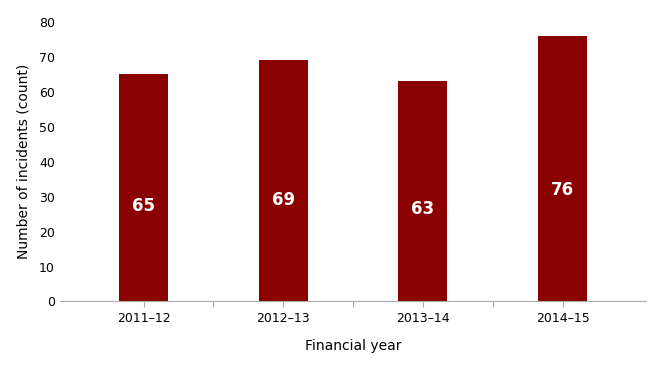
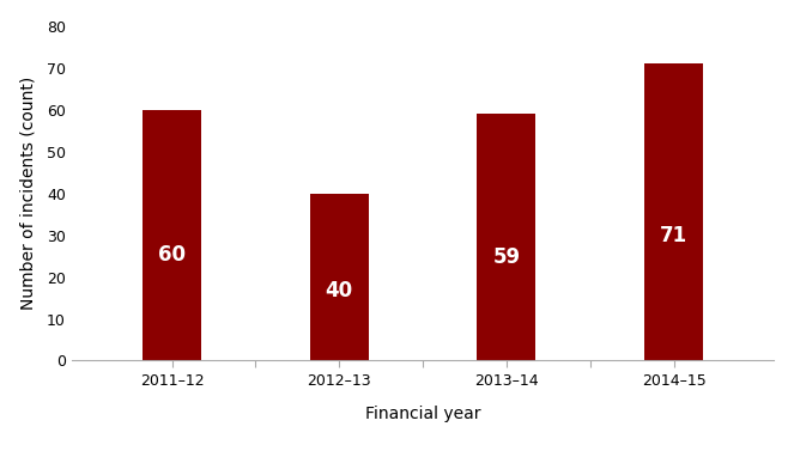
2011–12: 65 -> 60
2012–13: 69 -> 40
2013–14: 63 -> 59
2014–15: 76 -> 71
